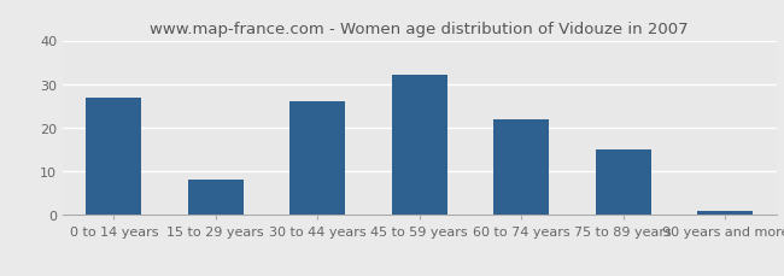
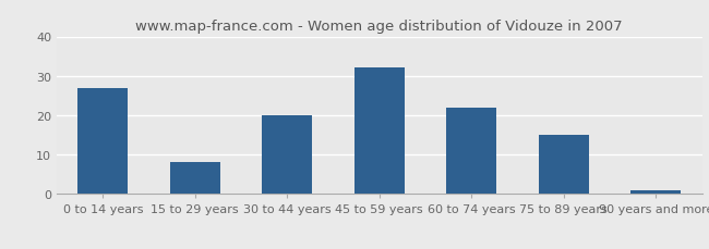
30 to 44 years: 26 -> 20
